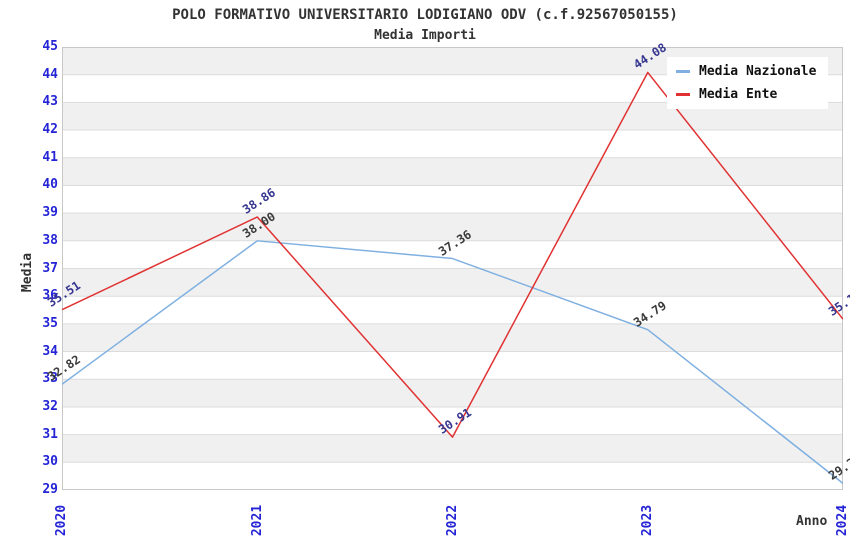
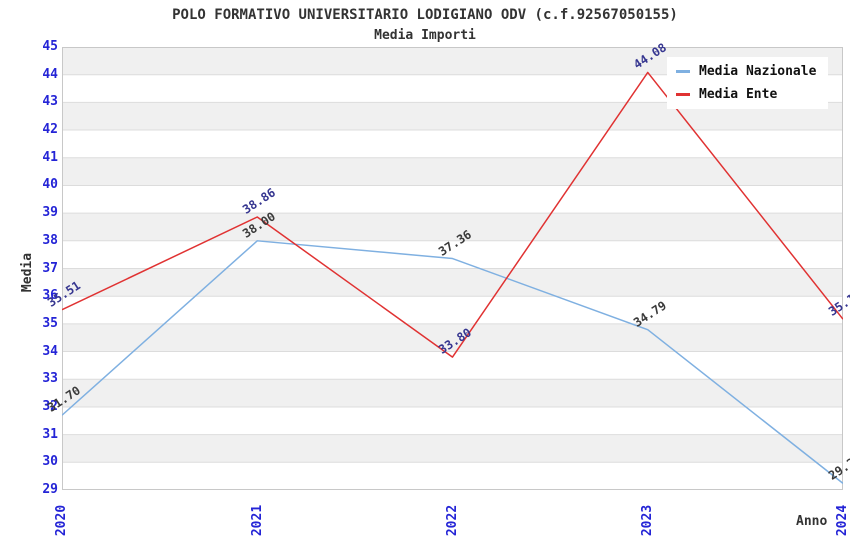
Media Nazionale/2020: 32.82 -> 31.70
Media Ente/2022: 30.91 -> 33.80
